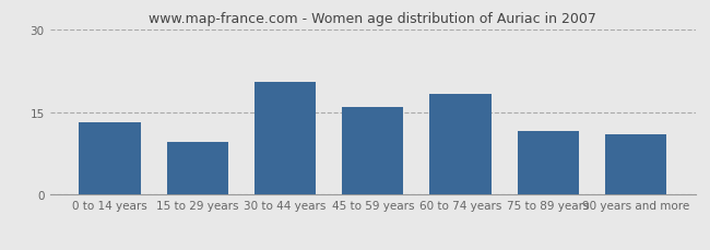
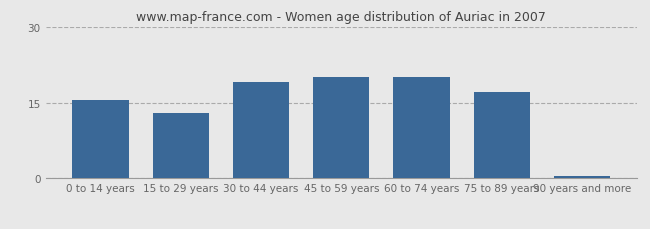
0 to 14 years: 13.2 -> 15.5
15 to 29 years: 9.6 -> 13.0
30 to 44 years: 20.4 -> 19.0
45 to 59 years: 15.8 -> 20.0
60 to 74 years: 18.2 -> 20.0
75 to 89 years: 11.6 -> 17.0
90 years and more: 11.0 -> 0.5
